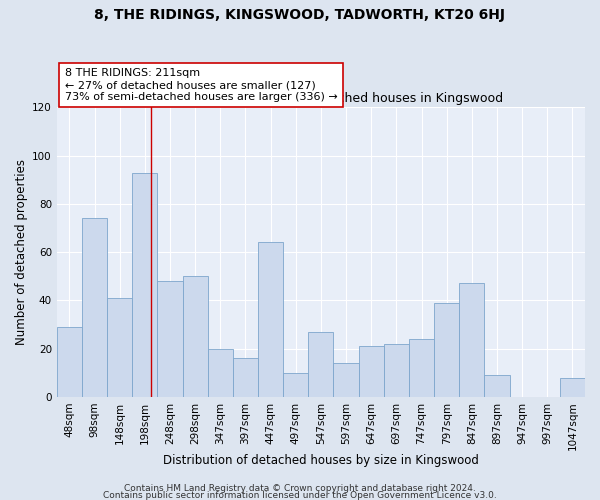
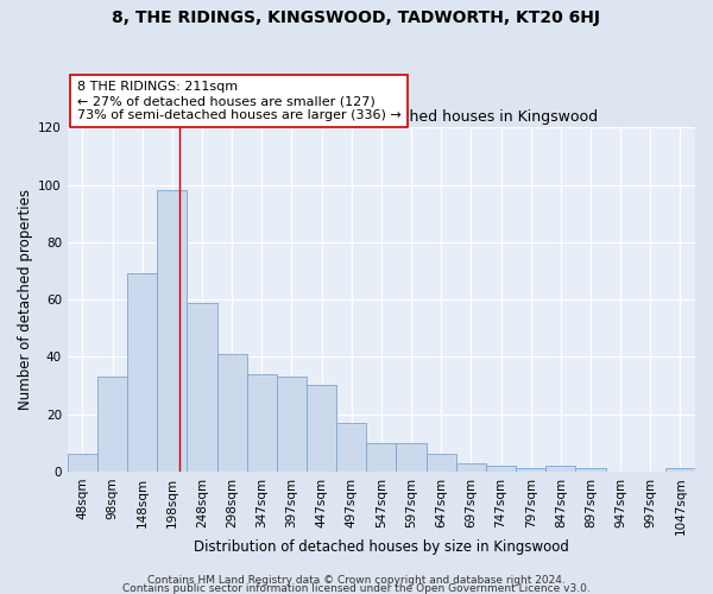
48sqm: 29 -> 6
98sqm: 74 -> 33
148sqm: 41 -> 69
198sqm: 93 -> 98
248sqm: 48 -> 59
298sqm: 50 -> 41
347sqm: 20 -> 34
397sqm: 16 -> 33
447sqm: 64 -> 30
497sqm: 10 -> 17
547sqm: 27 -> 10
597sqm: 14 -> 10
647sqm: 21 -> 6
697sqm: 22 -> 3
747sqm: 24 -> 2
797sqm: 39 -> 1
847sqm: 47 -> 2
897sqm: 9 -> 1
1047sqm: 8 -> 1
